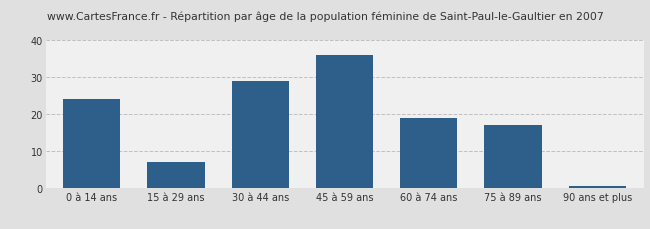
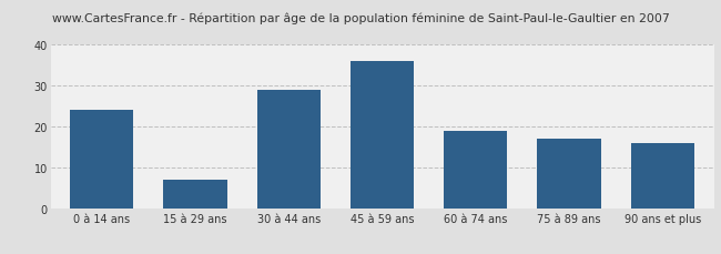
90 ans et plus: 0.5 -> 16.0
